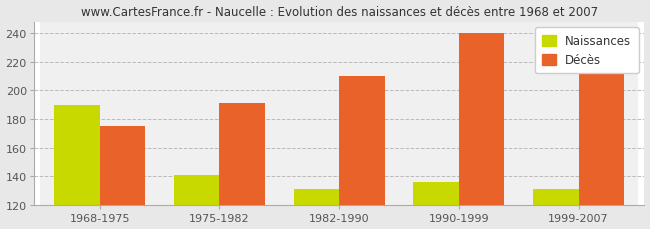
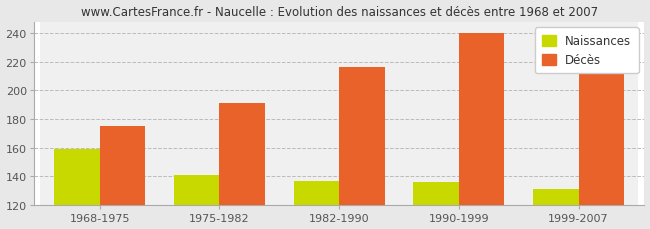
Naissances/1968-1975: 190 -> 159
Naissances/1982-1990: 131 -> 137
Décès/1982-1990: 210 -> 216
